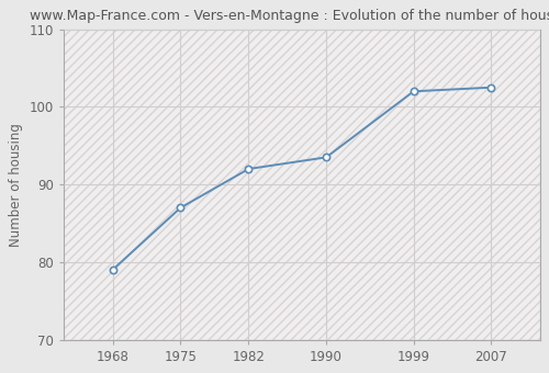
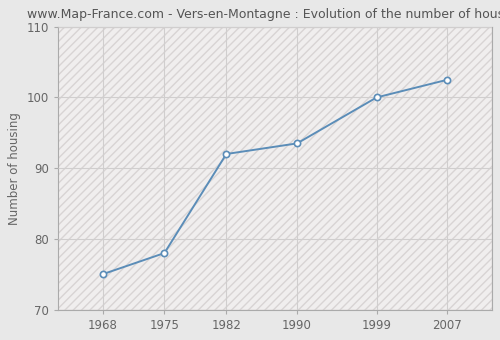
1968: 79.0 -> 75.0
1975: 87.0 -> 78.0
1999: 102.0 -> 100.0
